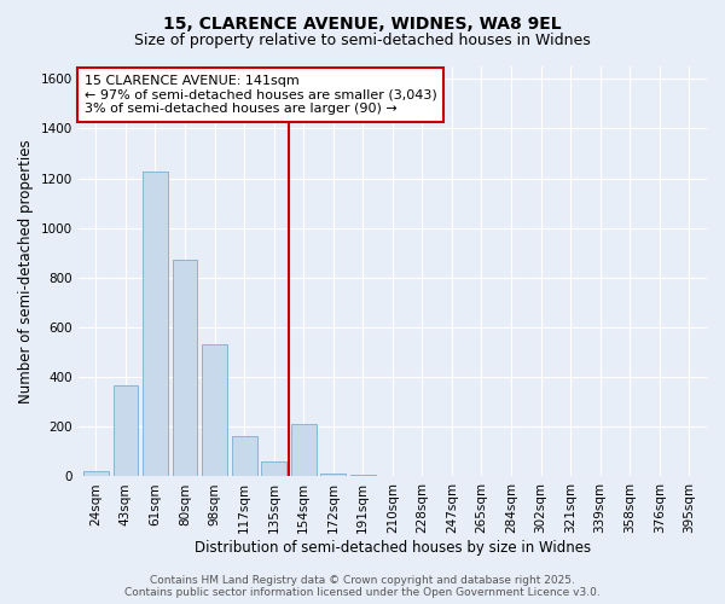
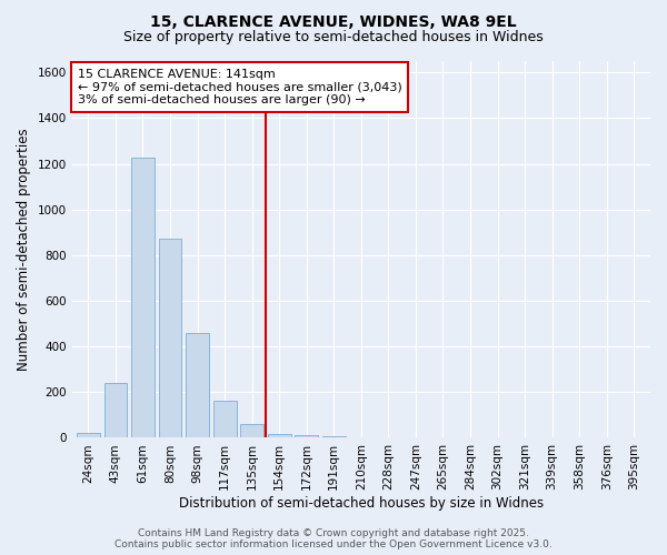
43sqm: 365 -> 240
98sqm: 530 -> 460
154sqm: 210 -> 18
